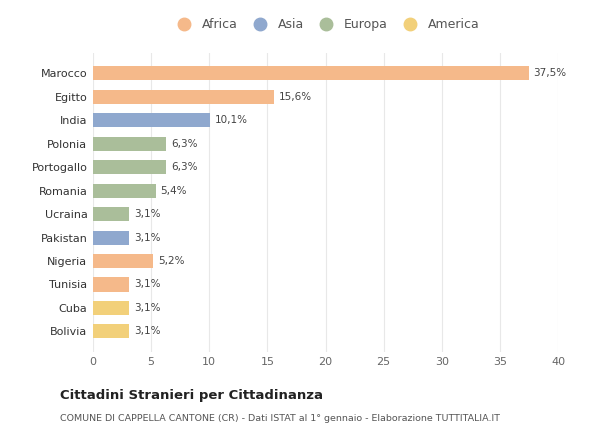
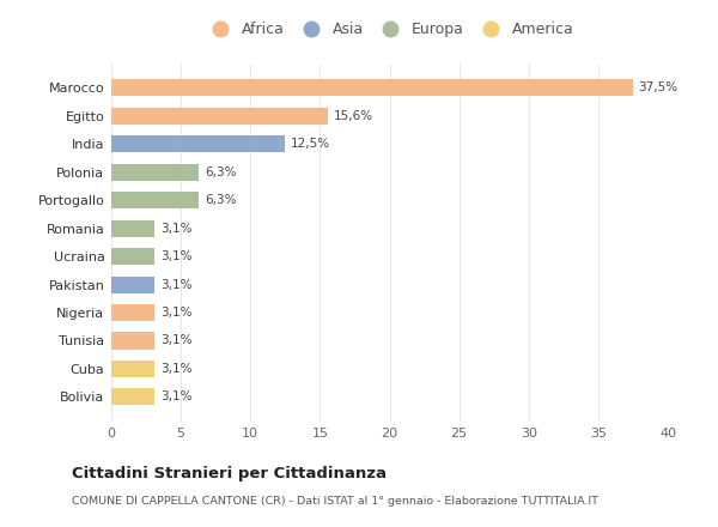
India: 10,1% -> 12,5%
Romania: 5,4% -> 3,1%
Nigeria: 5,2% -> 3,1%
